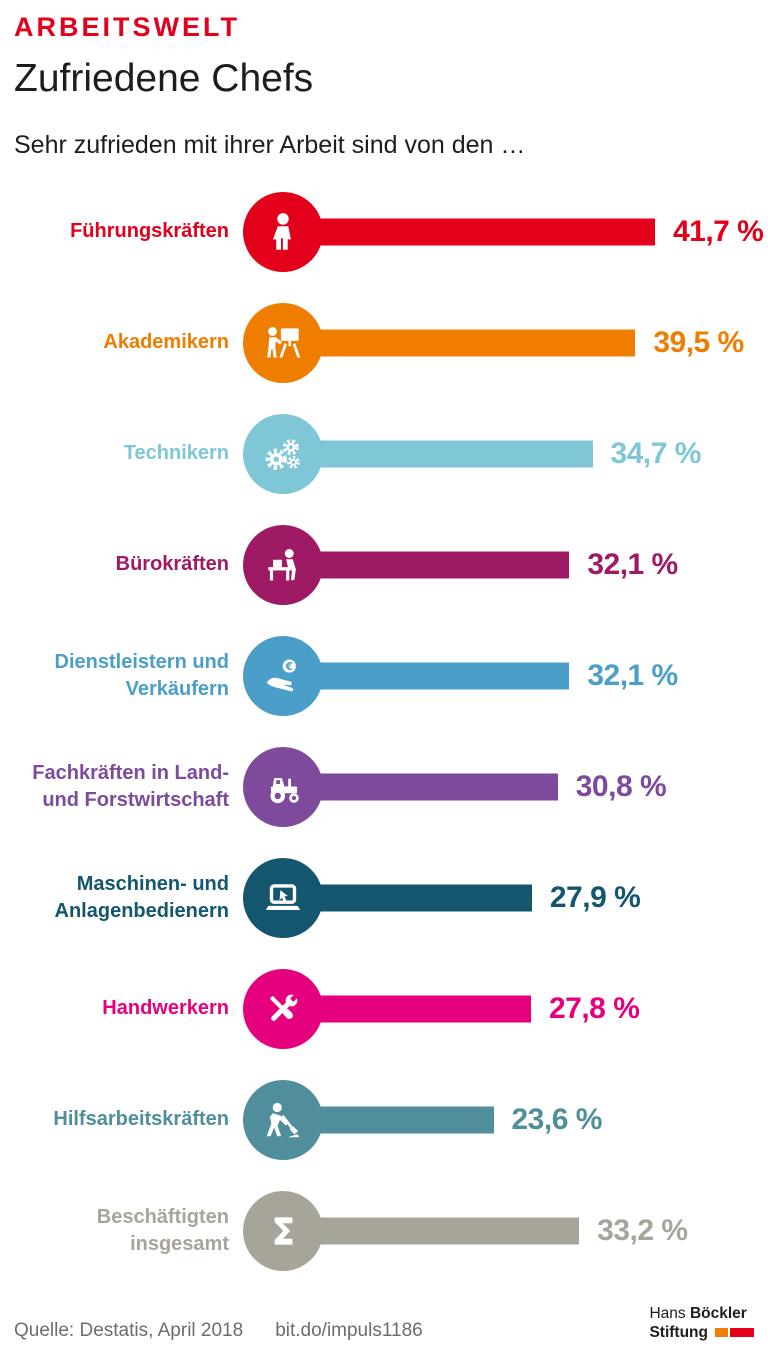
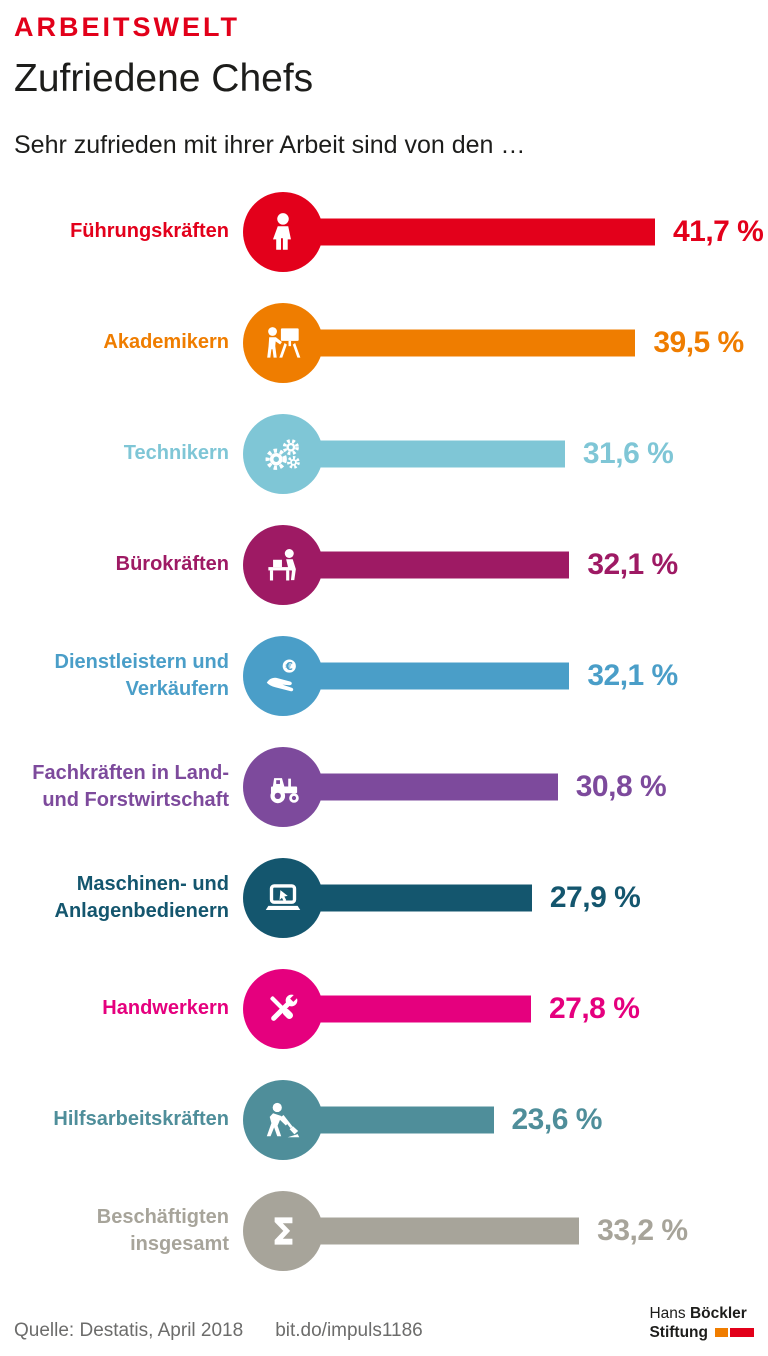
Technikern: 34,7 -> 31,6
